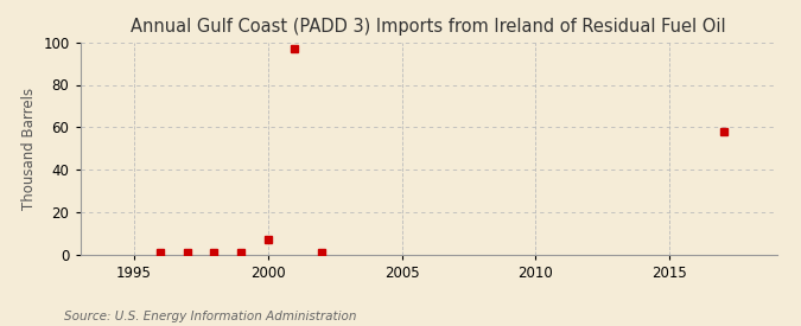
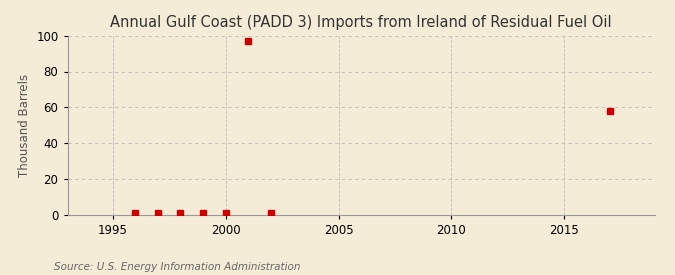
2000: 7 -> 1
